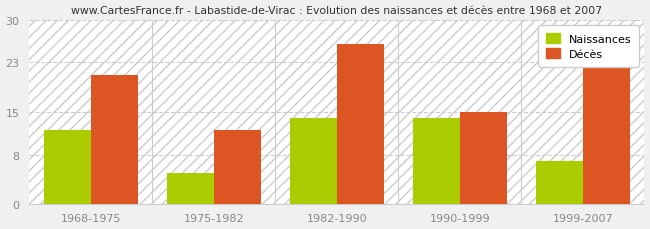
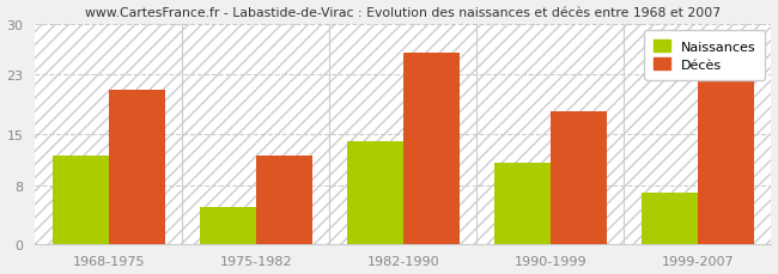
Naissances/1990-1999: 14 -> 11
Décès/1990-1999: 15 -> 18
